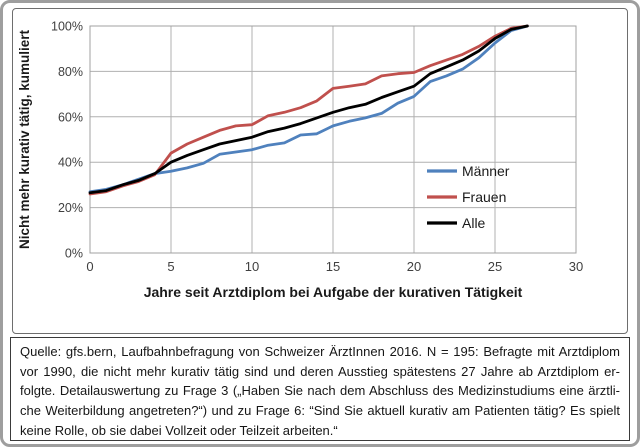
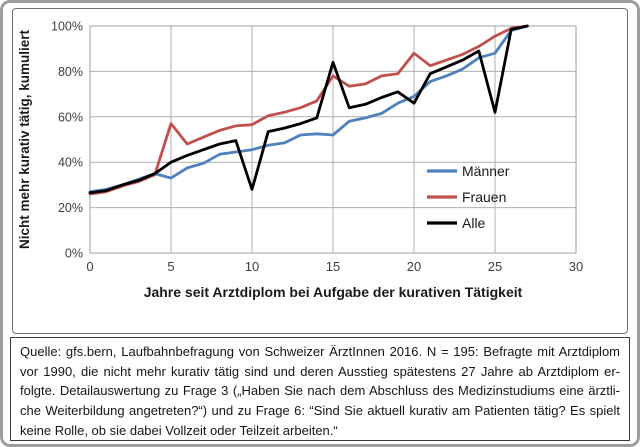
Männer/5: 36% -> 33%
Frauen/5: 44% -> 57%
Alle/10: 51% -> 28%
Männer/15: 56% -> 52%
Frauen/15: 72% -> 78%
Alle/15: 62% -> 84%
Frauen/20: 80% -> 88%
Alle/20: 74% -> 66%
Männer/25: 92% -> 88%
Alle/25: 94% -> 62%
